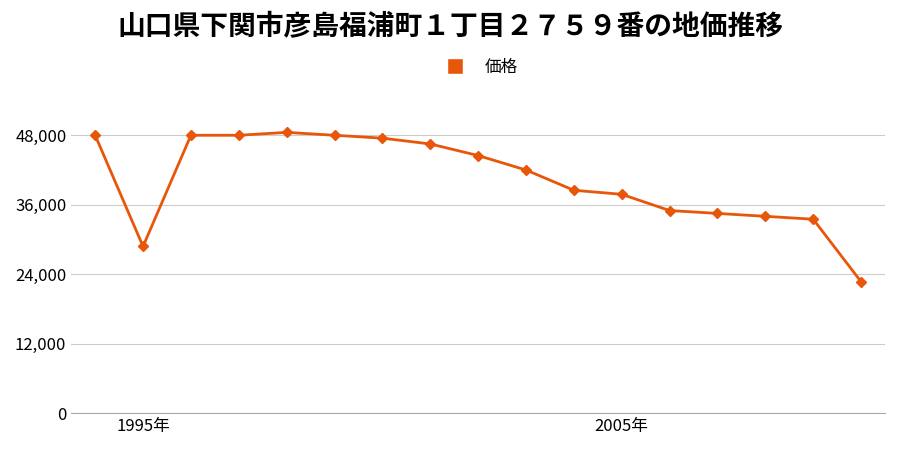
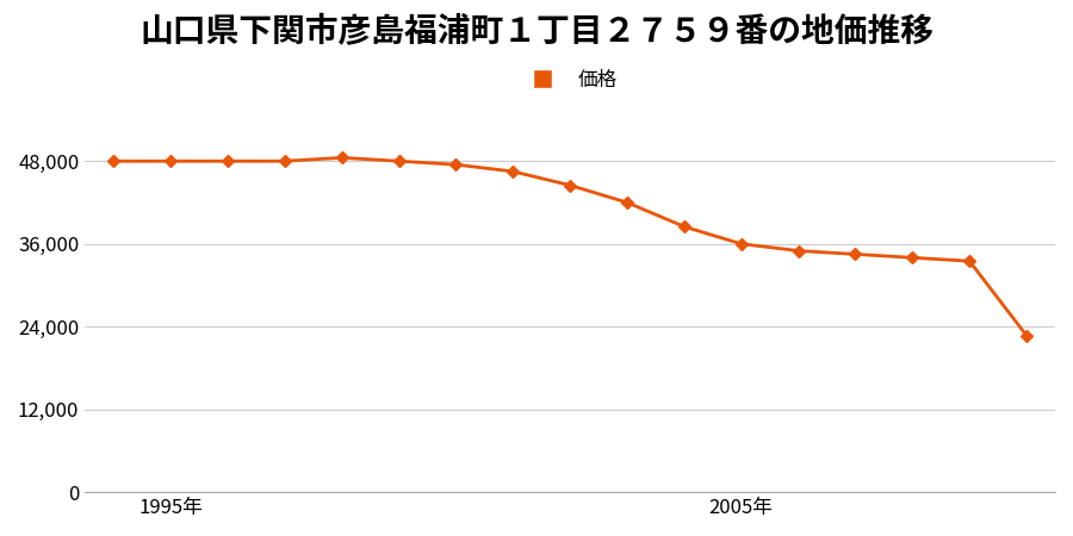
1995年: 28,800 -> 48,000
2005年: 37,800 -> 36,000
